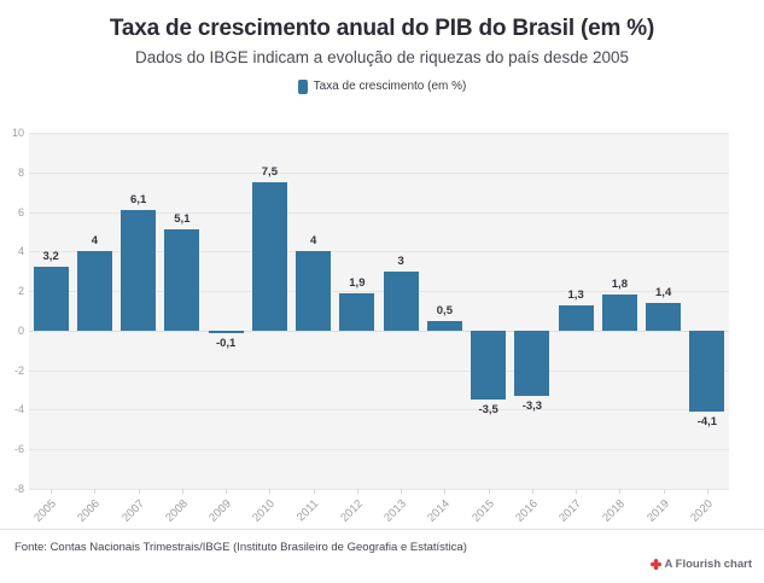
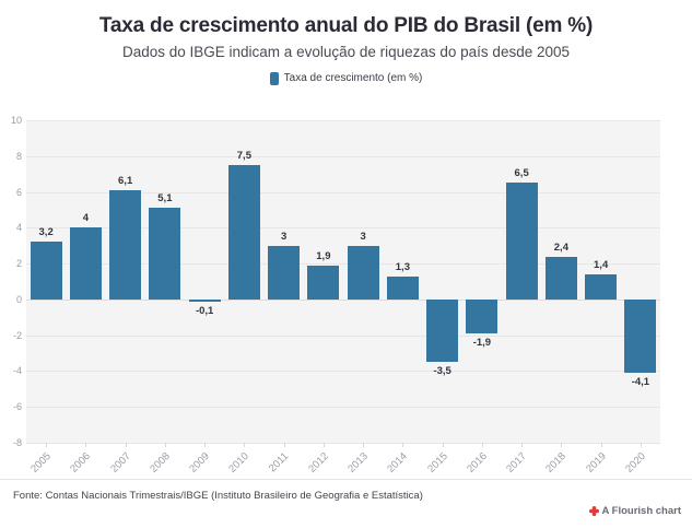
2011: 4 -> 3
2014: 0,5 -> 1,3
2016: -3,3 -> -1,9
2017: 1,3 -> 6,5
2018: 1,8 -> 2,4
